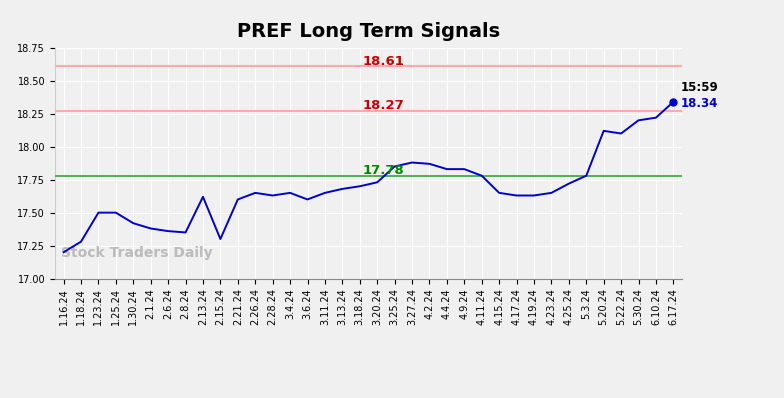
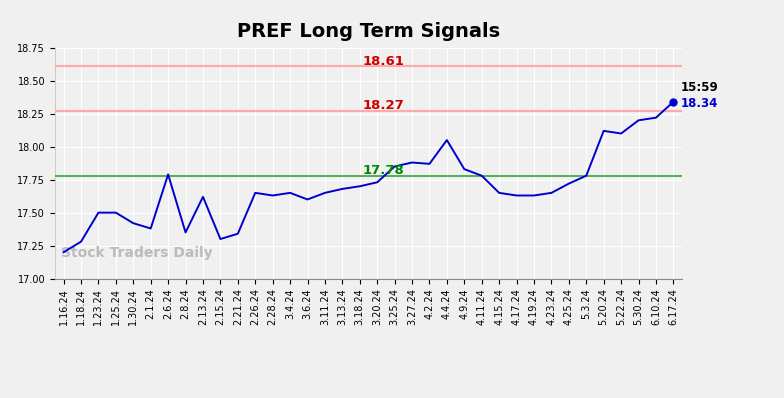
2.6.24: 17.36 -> 17.79
2.21.24: 17.60 -> 17.34
4.4.24: 17.83 -> 18.05
